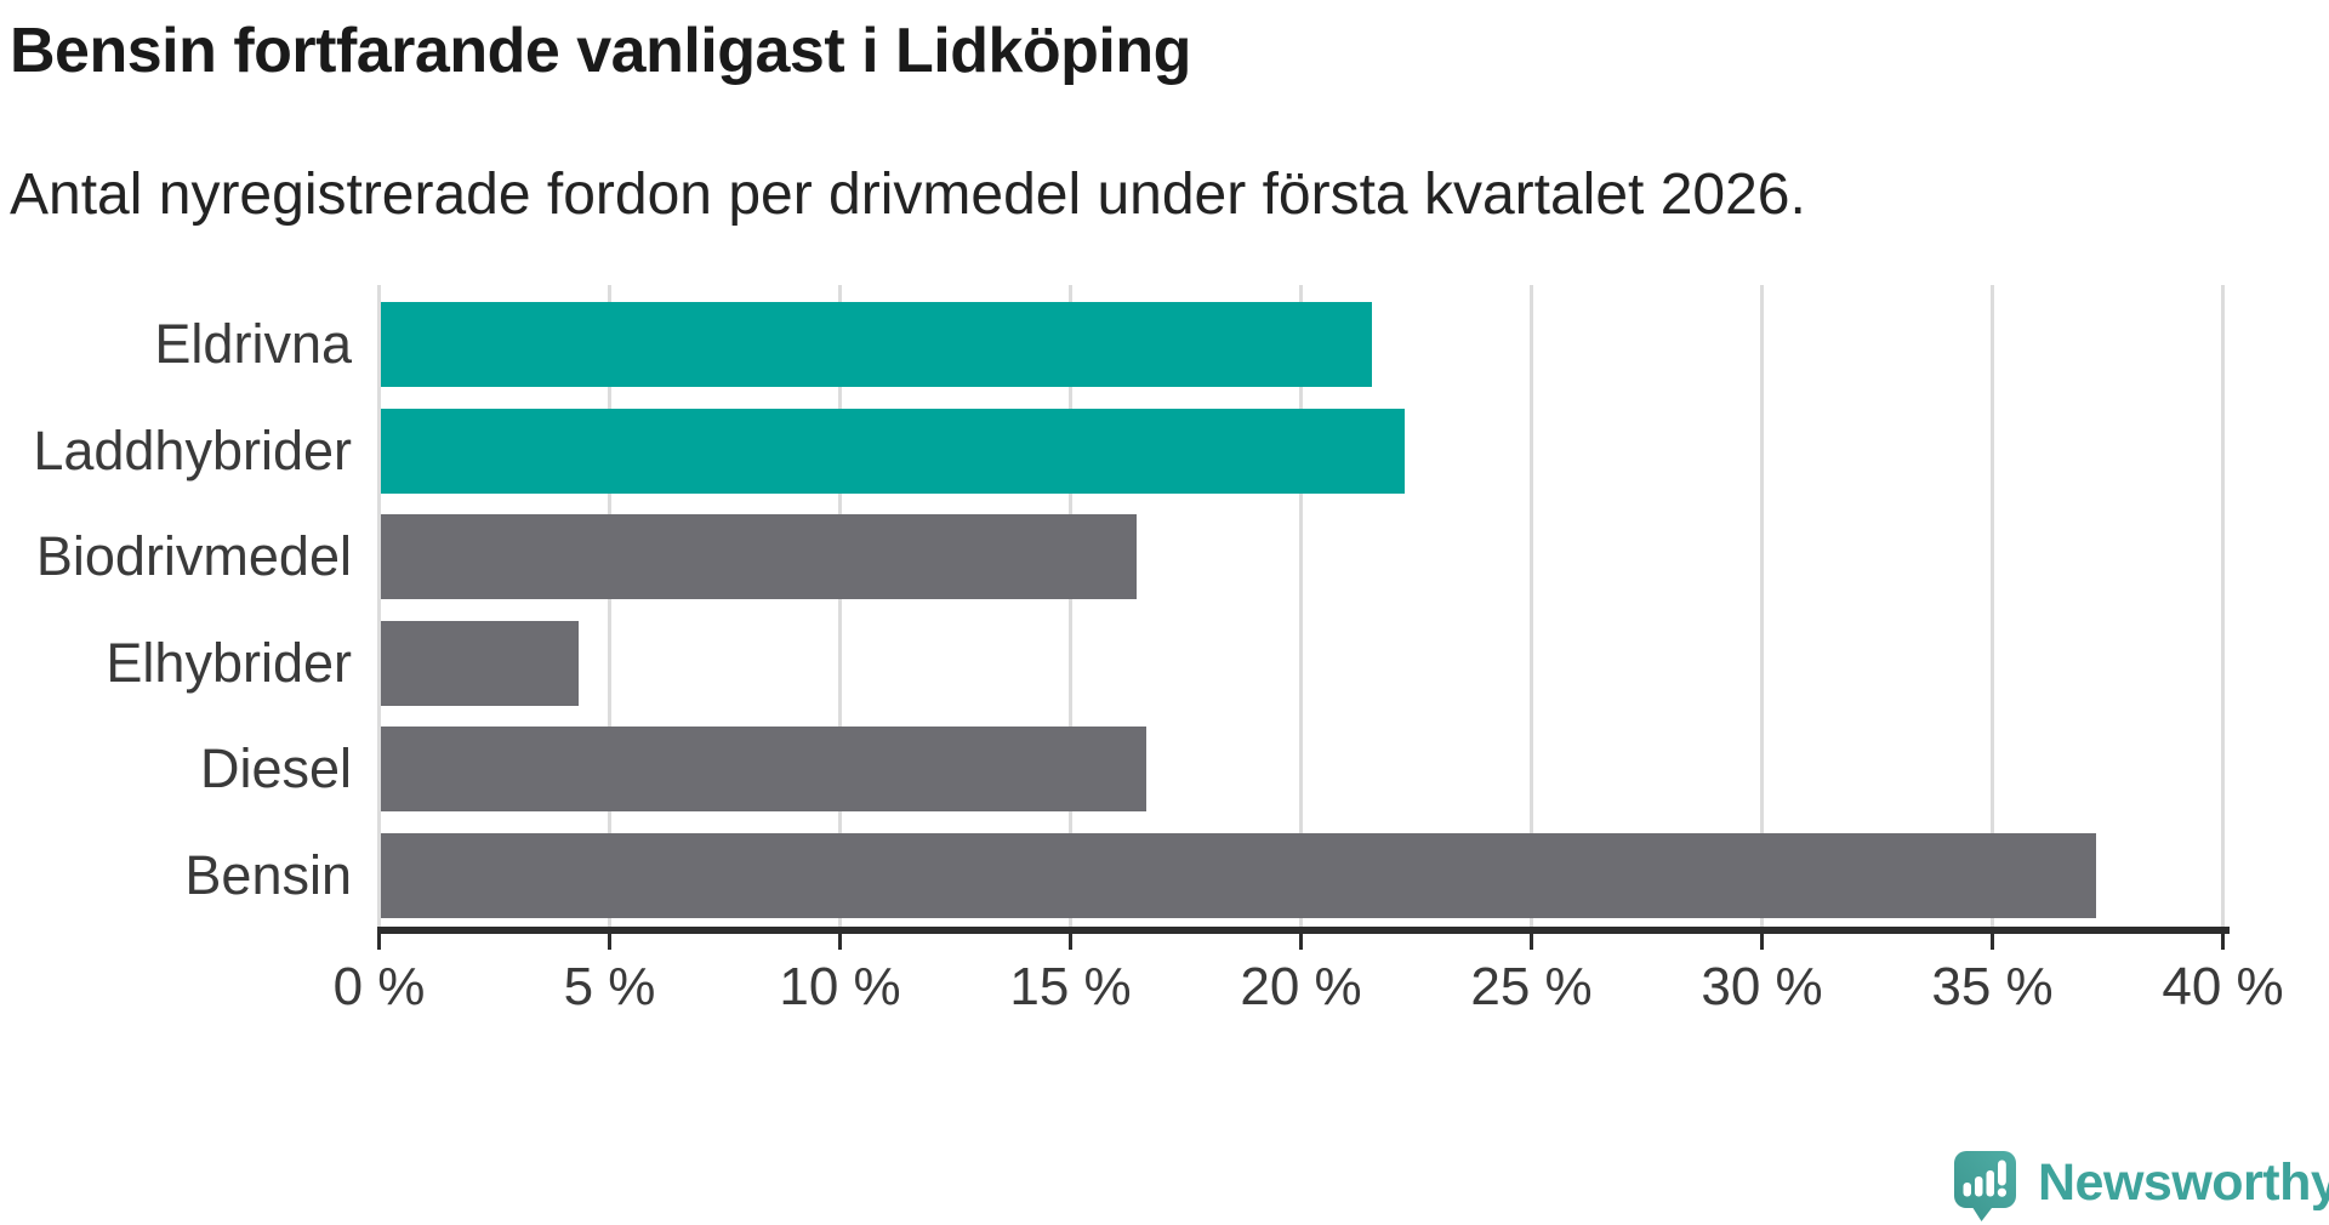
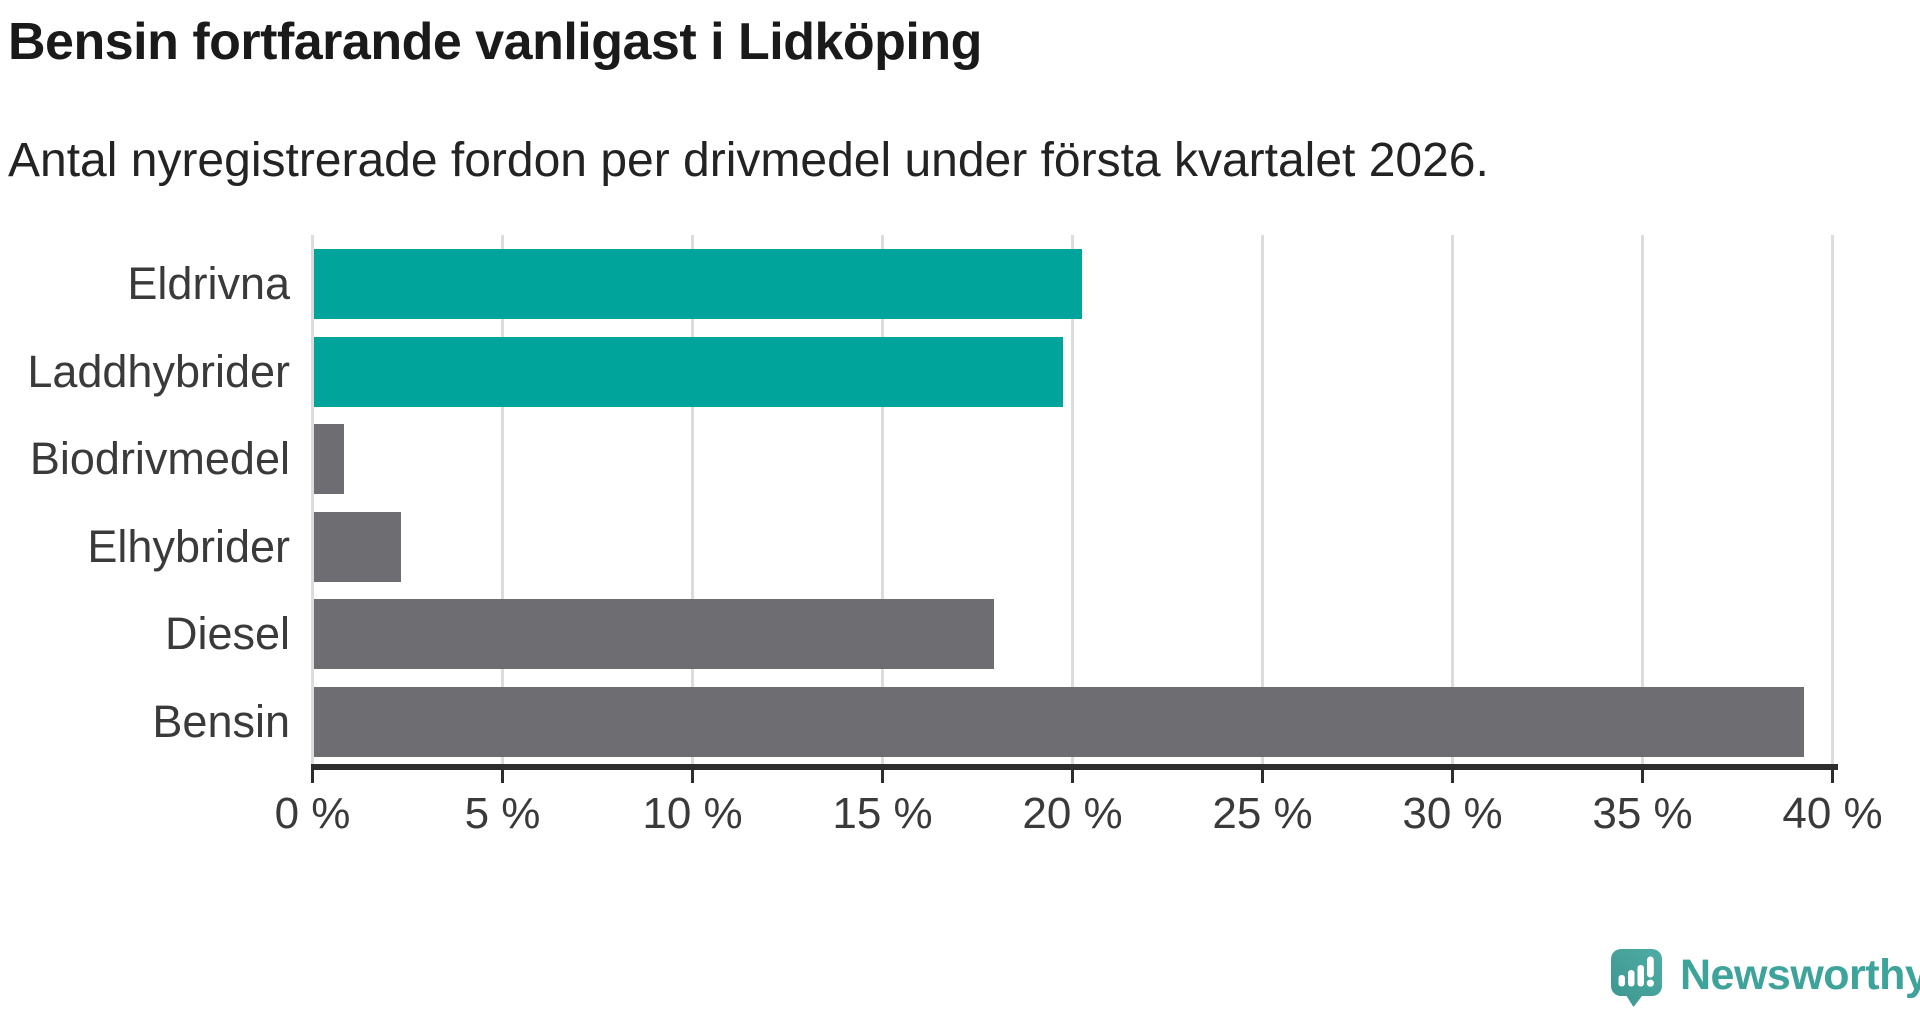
Eldrivna: 21.5% -> 20.2%
Laddhybrider: 22.2% -> 19.7%
Biodrivmedel: 16.4% -> 0.8%
Elhybrider: 4.3% -> 2.3%
Diesel: 16.6% -> 17.9%
Bensin: 37.2% -> 39.2%
